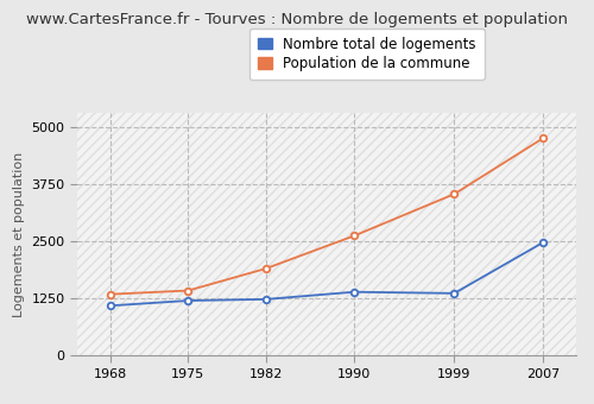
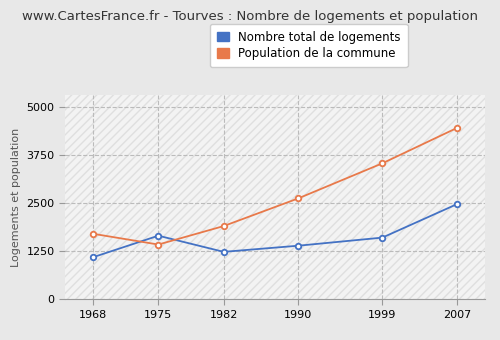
Population de la commune/1968: 1340 -> 1700
Nombre total de logements/1975: 1200 -> 1650
Nombre total de logements/1999: 1360 -> 1600
Population de la commune/2007: 4750 -> 4450
